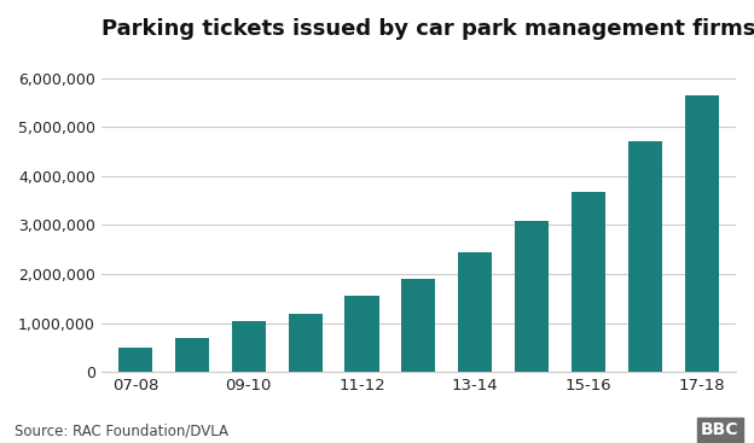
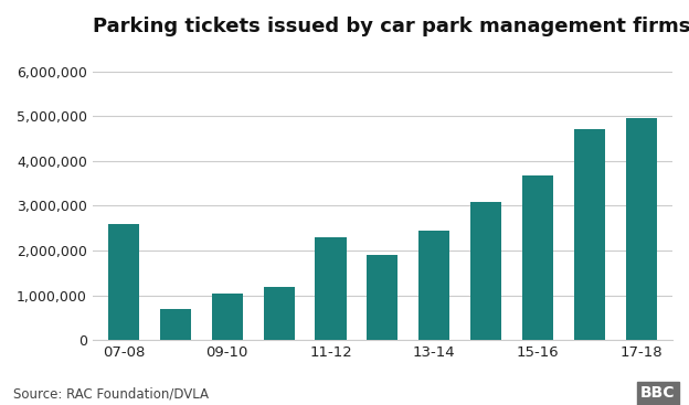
07-08: 500,000 -> 2,600,000
11-12: 1,570,000 -> 2,300,000
17-18: 5,650,000 -> 4,950,000
